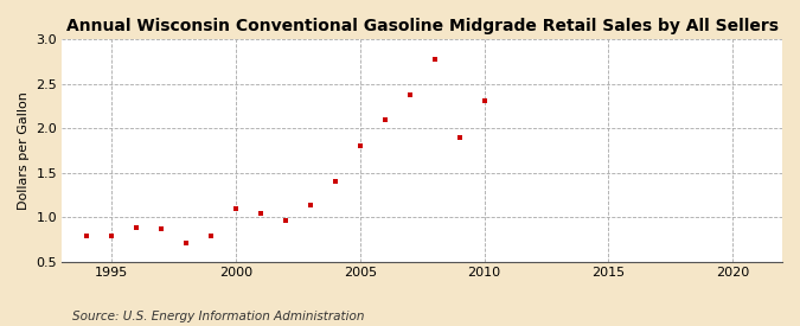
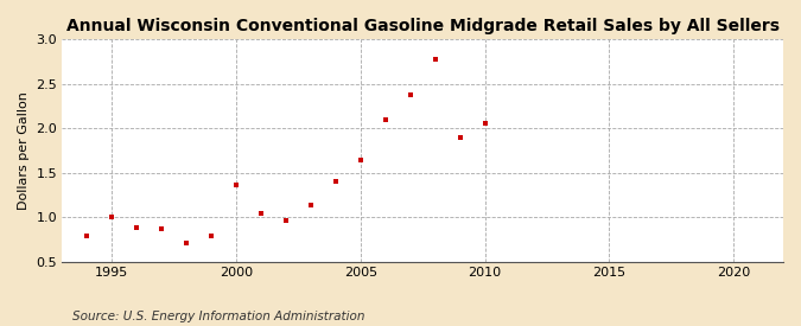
1995: 0.80 -> 1.00
2000: 1.10 -> 1.36
2005: 1.80 -> 1.64
2010: 2.31 -> 2.06
